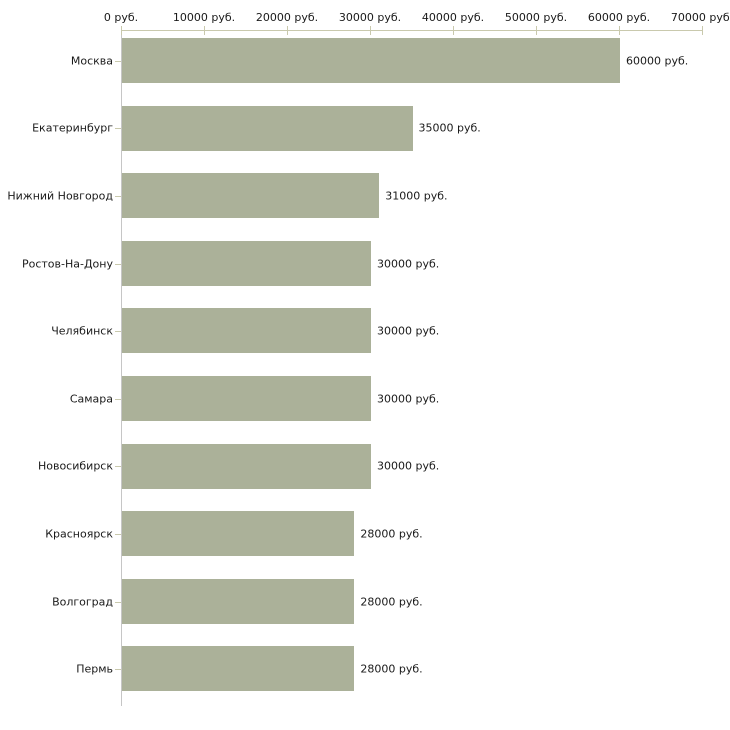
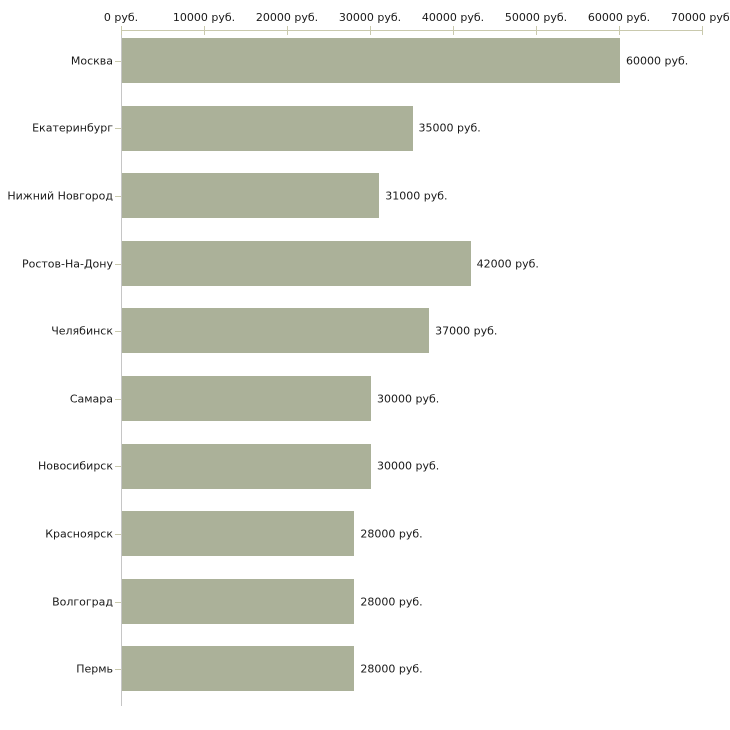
Ростов-На-Дону: 30000 -> 42000
Челябинск: 30000 -> 37000
